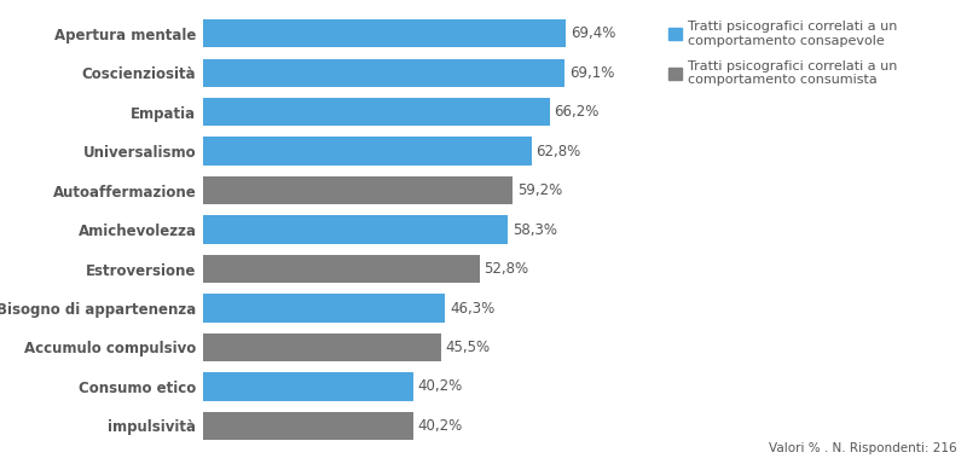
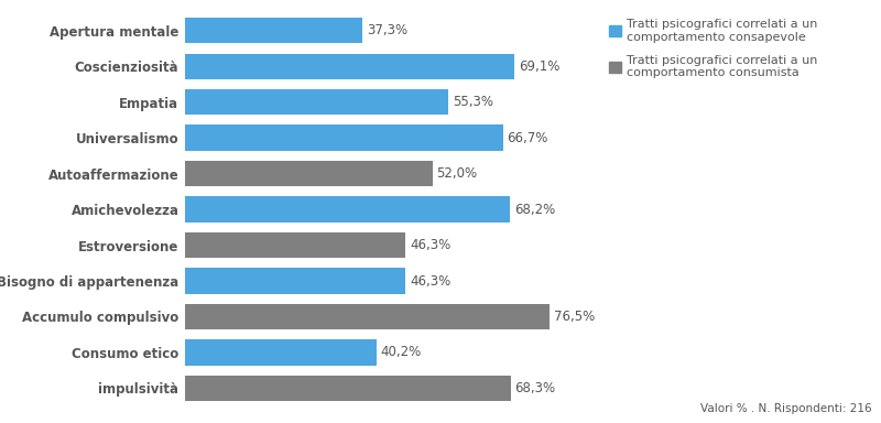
Apertura mentale: 69,4% -> 37,3%
Empatia: 66,2% -> 55,3%
Universalismo: 62,8% -> 66,7%
Autoaffermazione: 59,2% -> 52,0%
Amichevolezza: 58,3% -> 68,2%
Estroversione: 52,8% -> 46,3%
Accumulo compulsivo: 45,5% -> 76,5%
impulsività: 40,2% -> 68,3%
